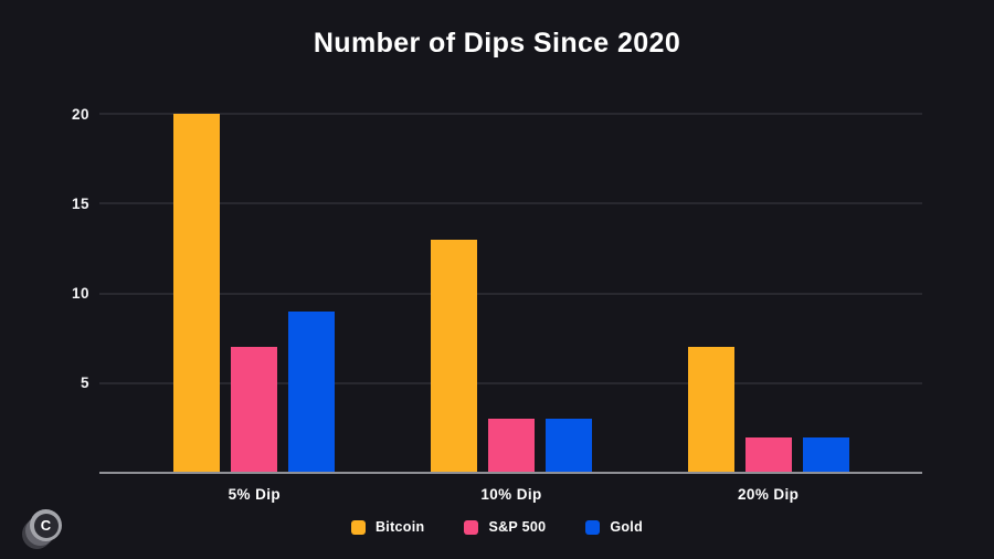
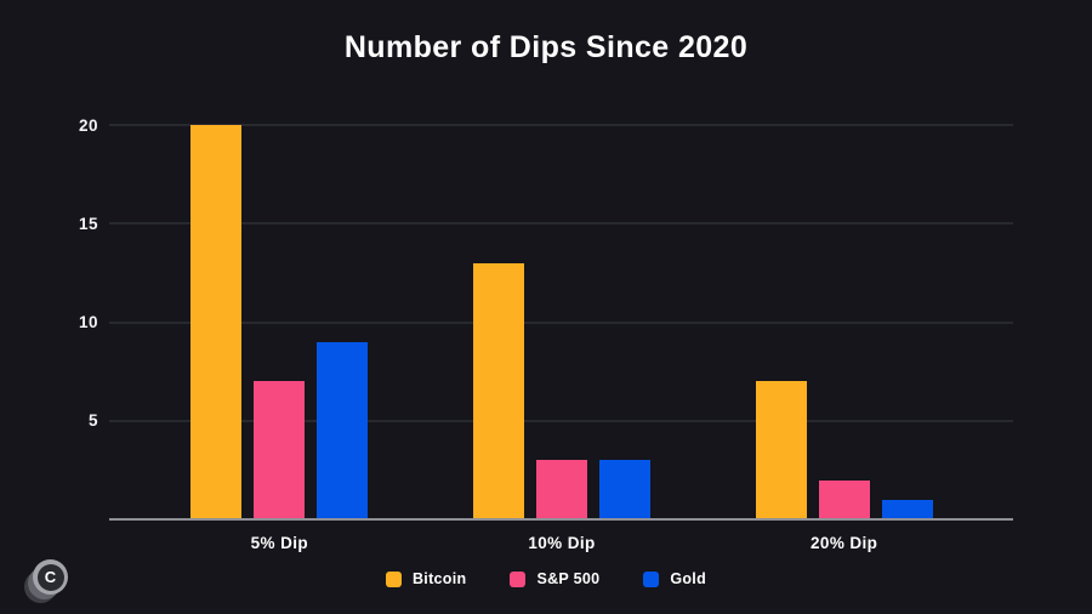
Gold/20% Dip: 2 -> 1
